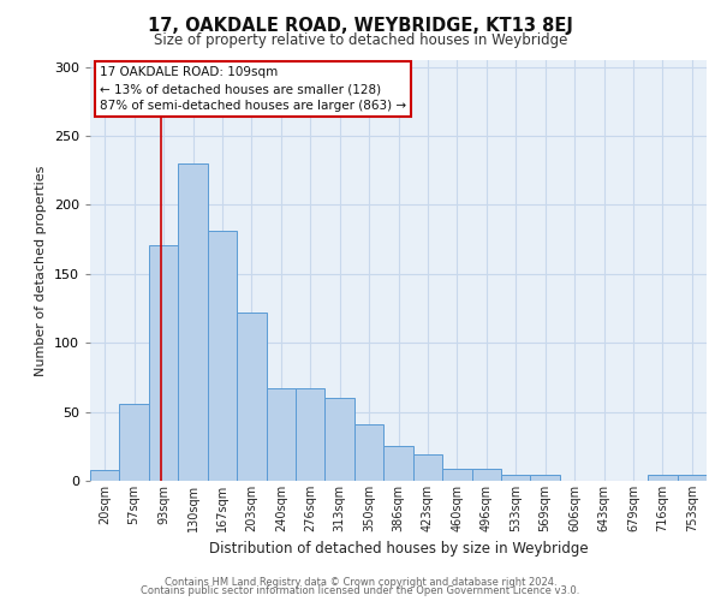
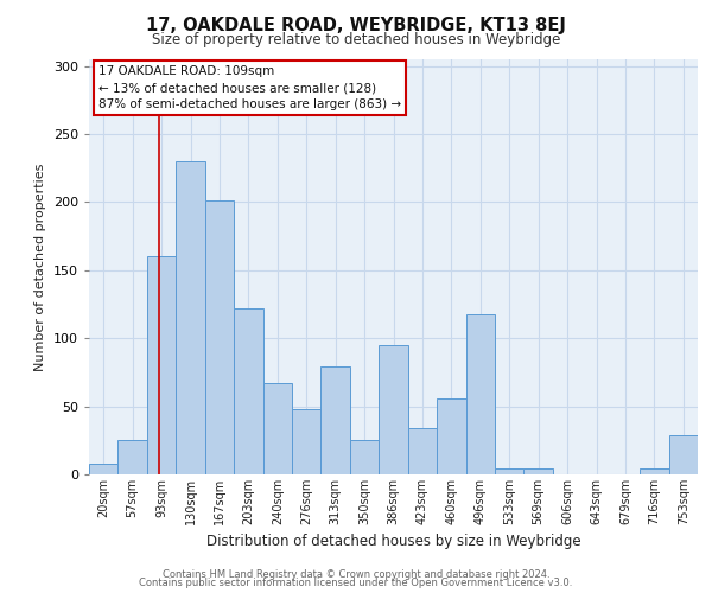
57sqm: 56 -> 25
93sqm: 171 -> 160
167sqm: 181 -> 201
276sqm: 67 -> 48
313sqm: 60 -> 79
350sqm: 41 -> 25
386sqm: 25 -> 95
423sqm: 19 -> 34
460sqm: 9 -> 56
496sqm: 9 -> 118
753sqm: 4 -> 29
